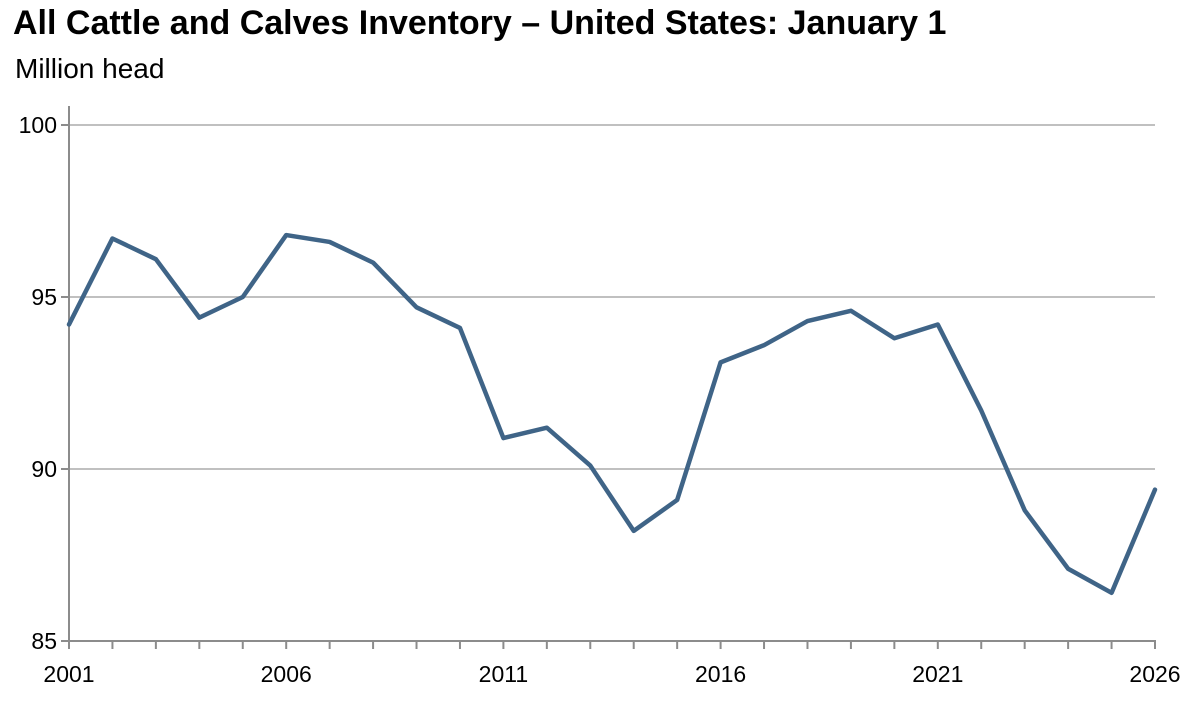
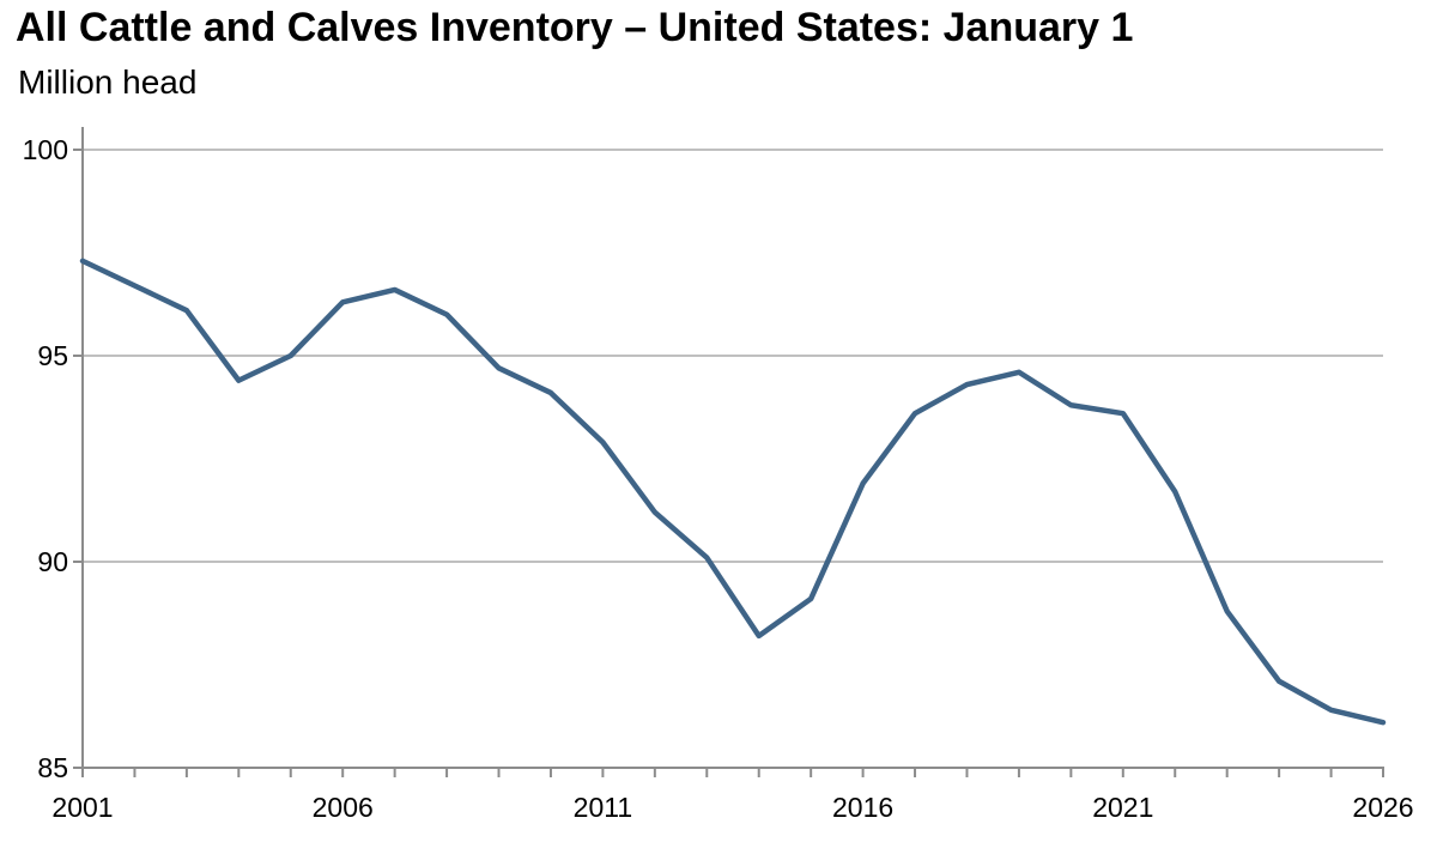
2001: 94.2 -> 97.3
2006: 96.8 -> 96.3
2011: 90.9 -> 92.9
2016: 93.1 -> 91.9
2021: 94.2 -> 93.6
2026: 89.4 -> 86.1
